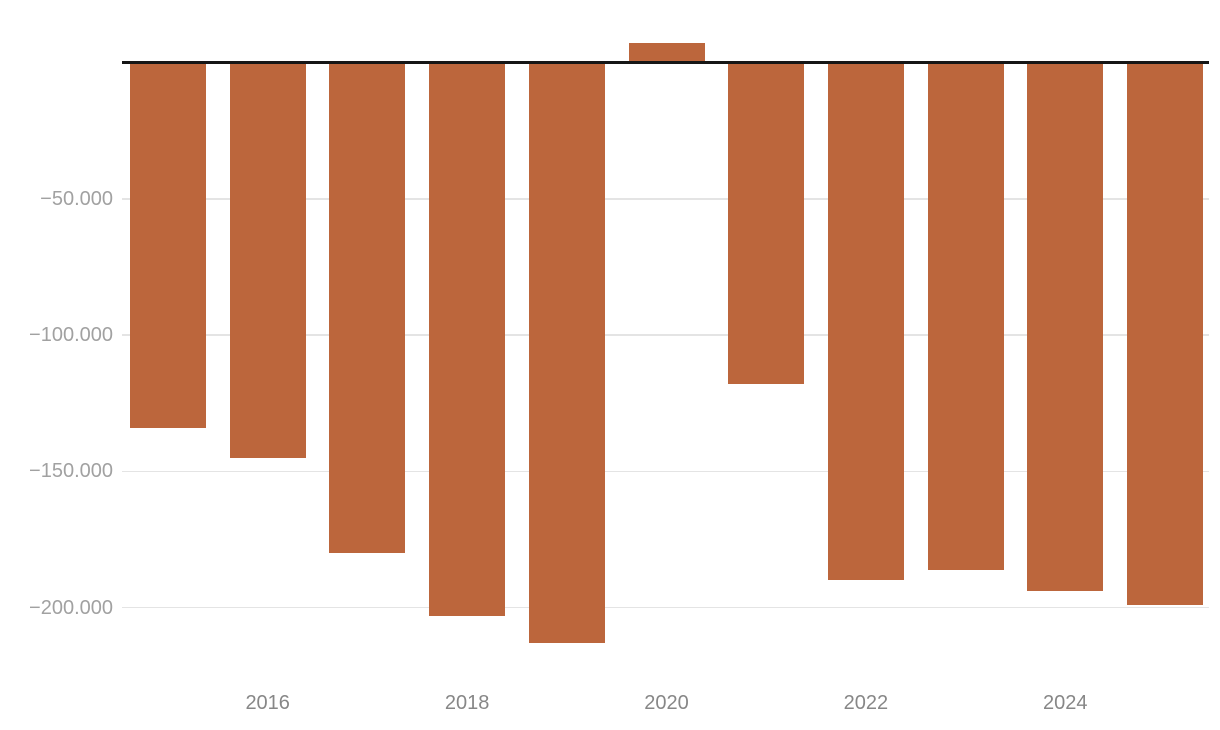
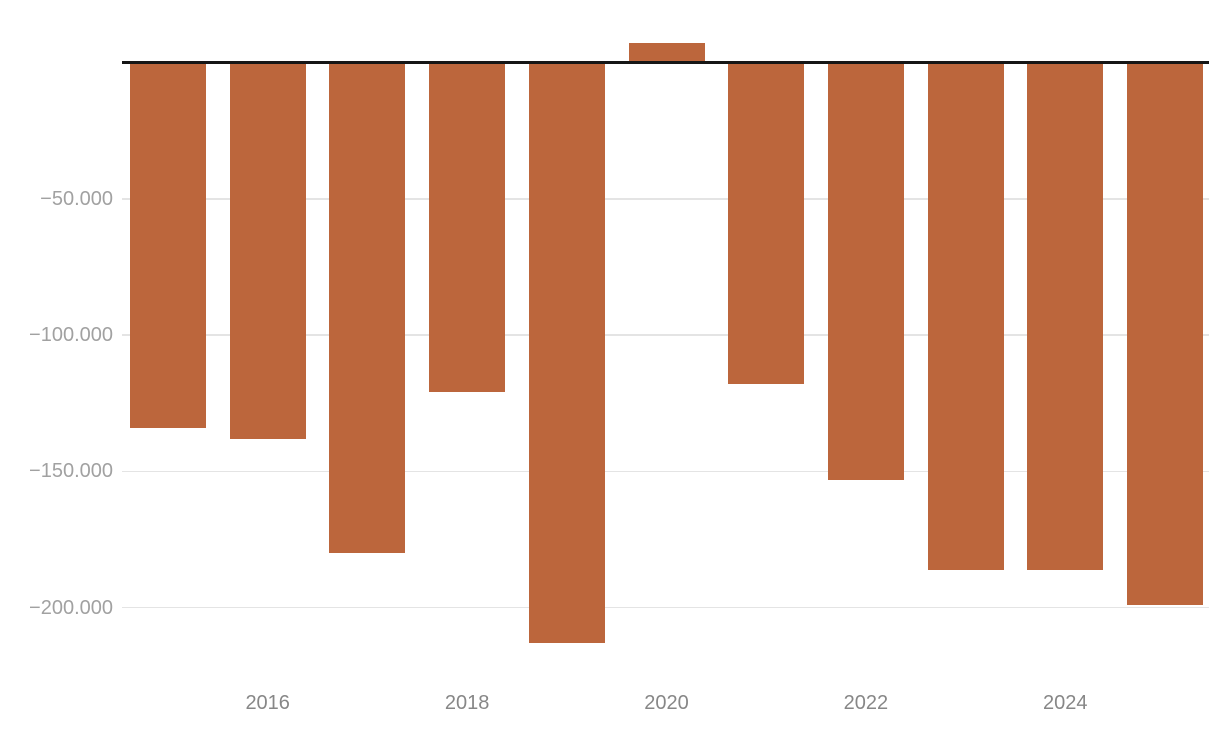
2016: -145000 -> -138000
2018: -203000 -> -121000
2022: -190000 -> -153000
2024: -194000 -> -186000
